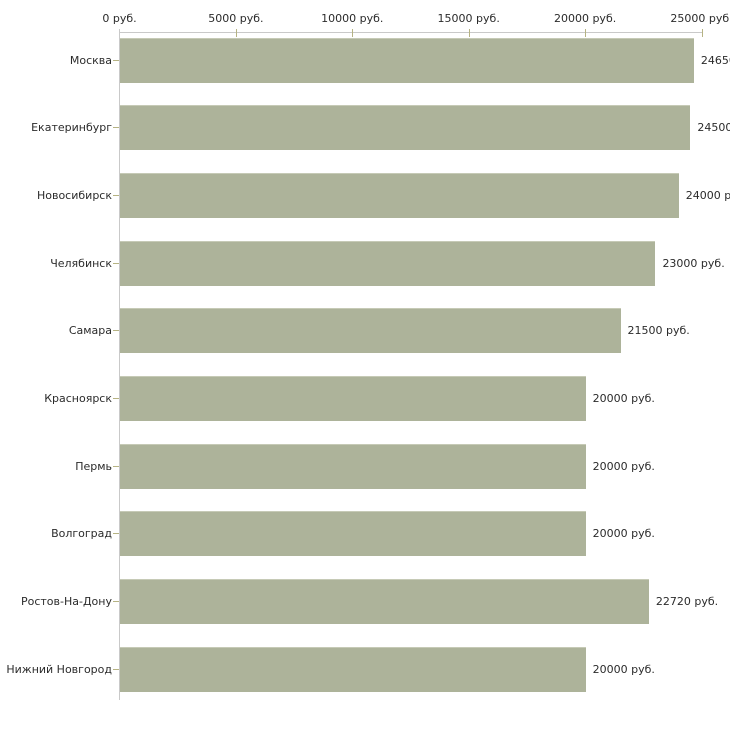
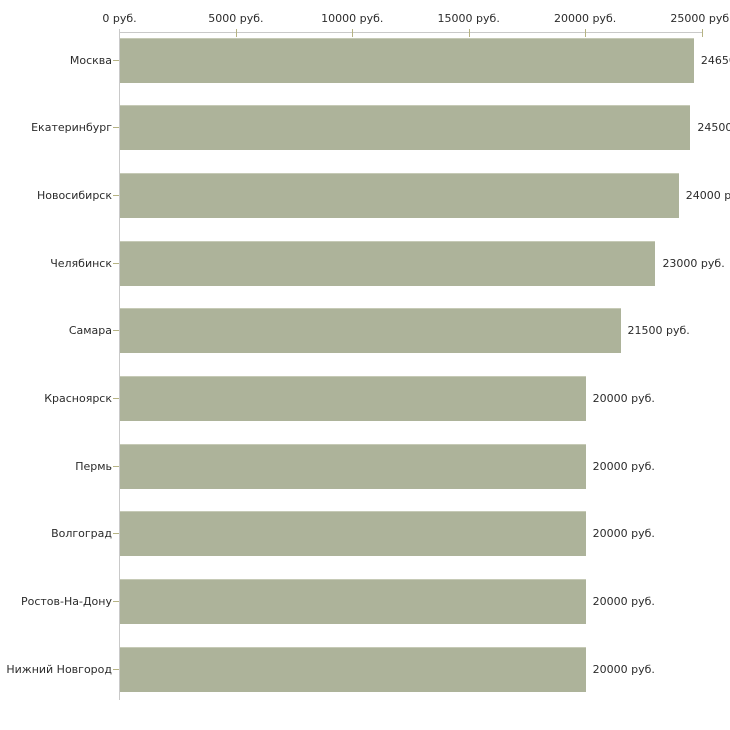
Ростов-На-Дону: 22720 -> 20000
